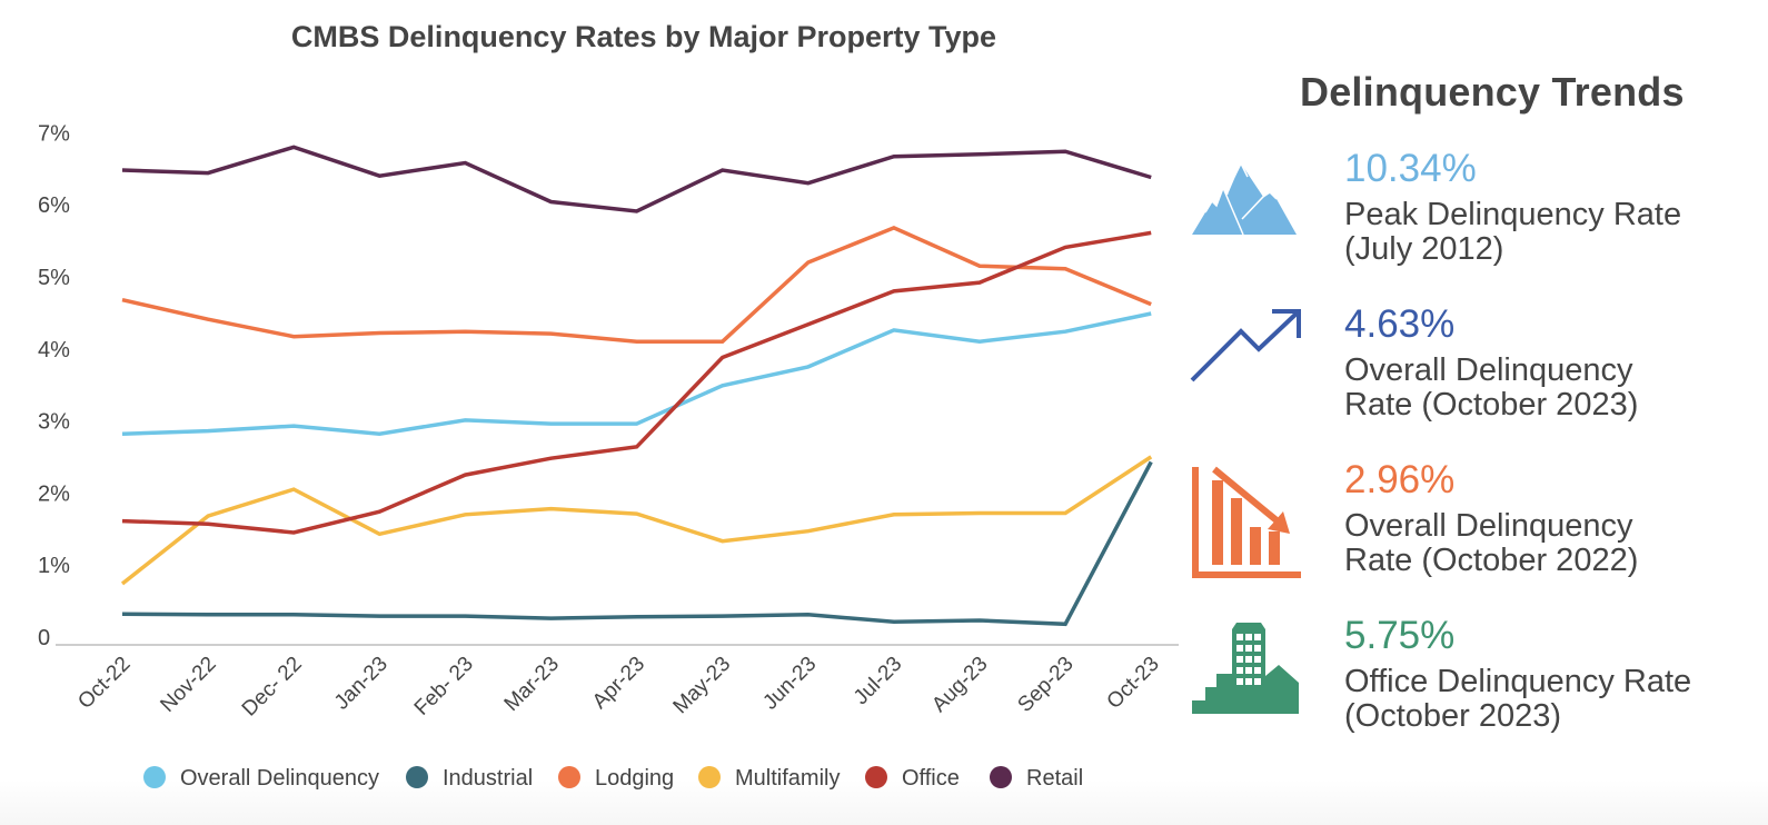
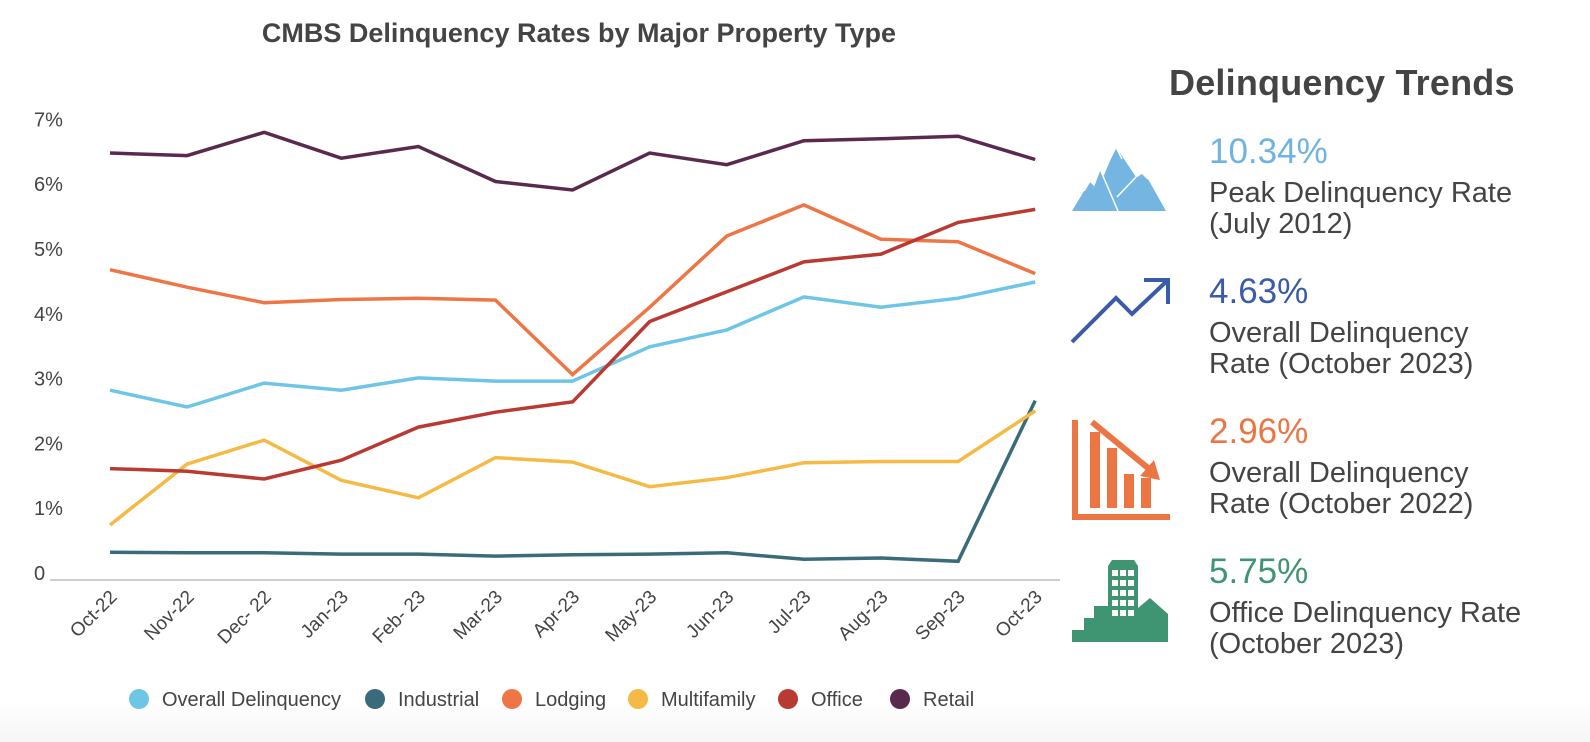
Overall Delinquency/Nov-22: 3.0% -> 2.7%
Multifamily/Feb- 23: 1.8% -> 1.3%
Lodging/Apr-23: 4.2% -> 3.2%
Industrial/Oct-23: 2.6% -> 2.8%
